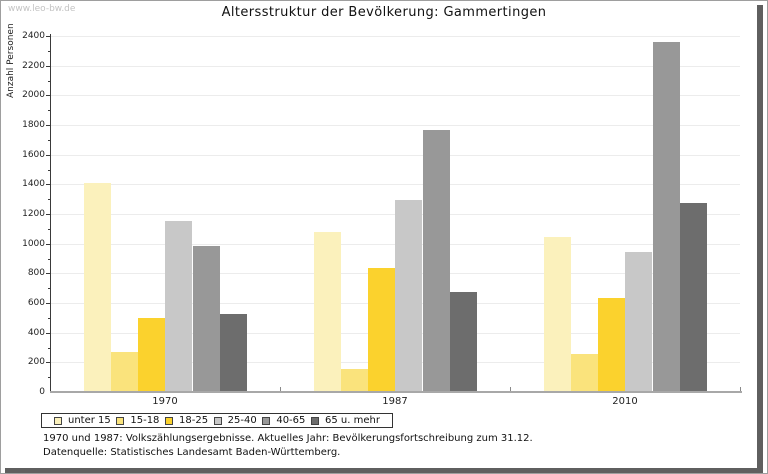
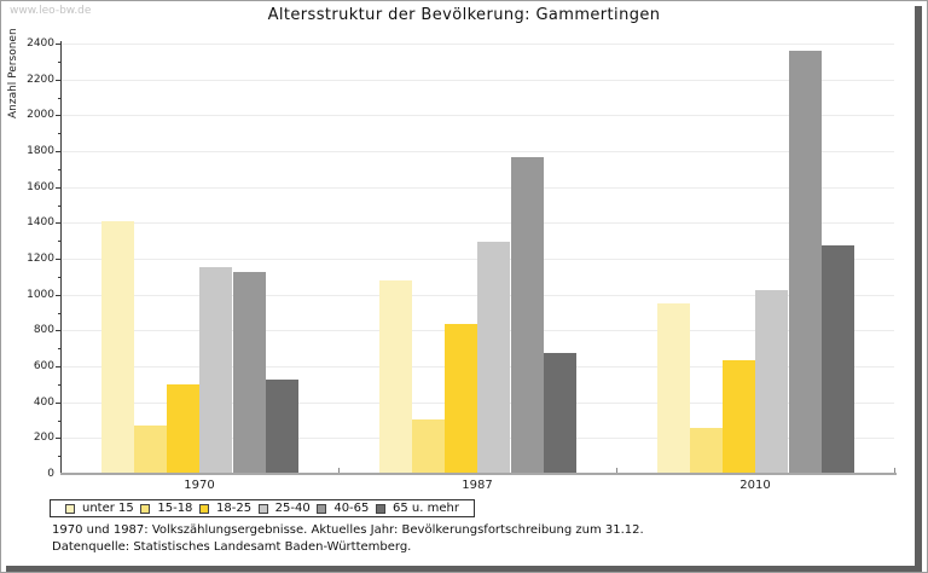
40-65/1970: 980 -> 1120
15-18/1987: 150 -> 300
unter 15/2010: 1040 -> 940
25-40/2010: 940 -> 1020
